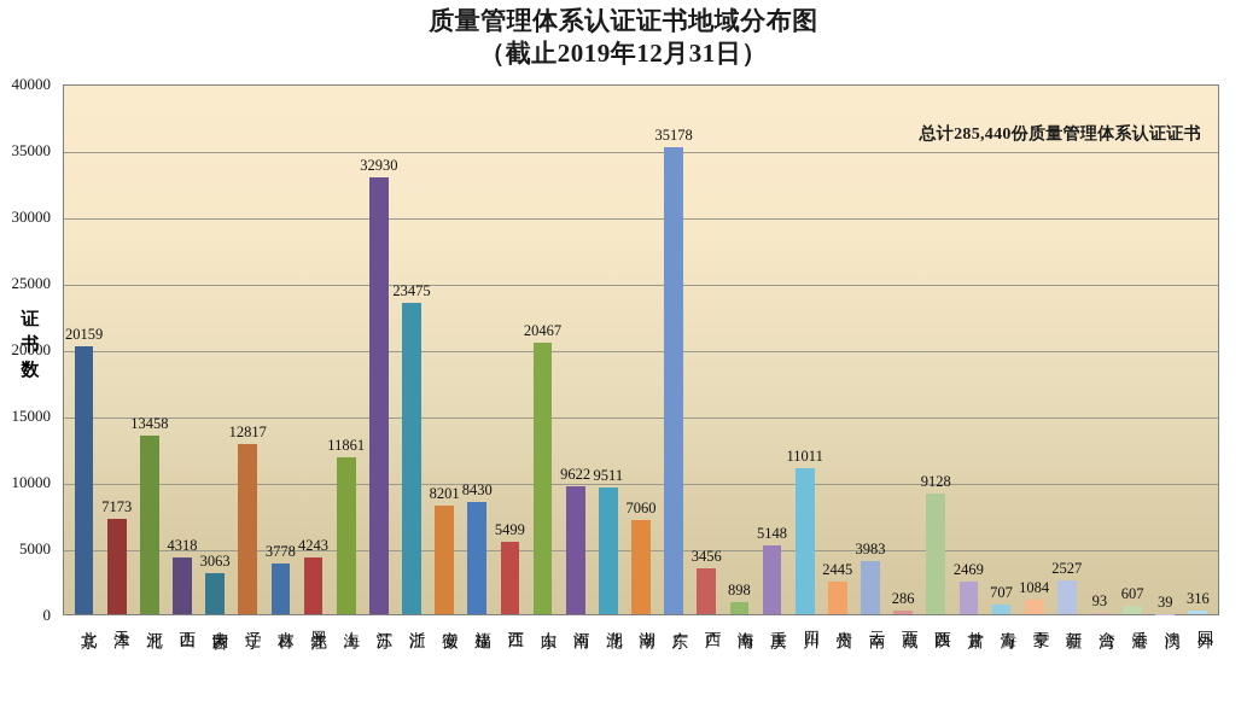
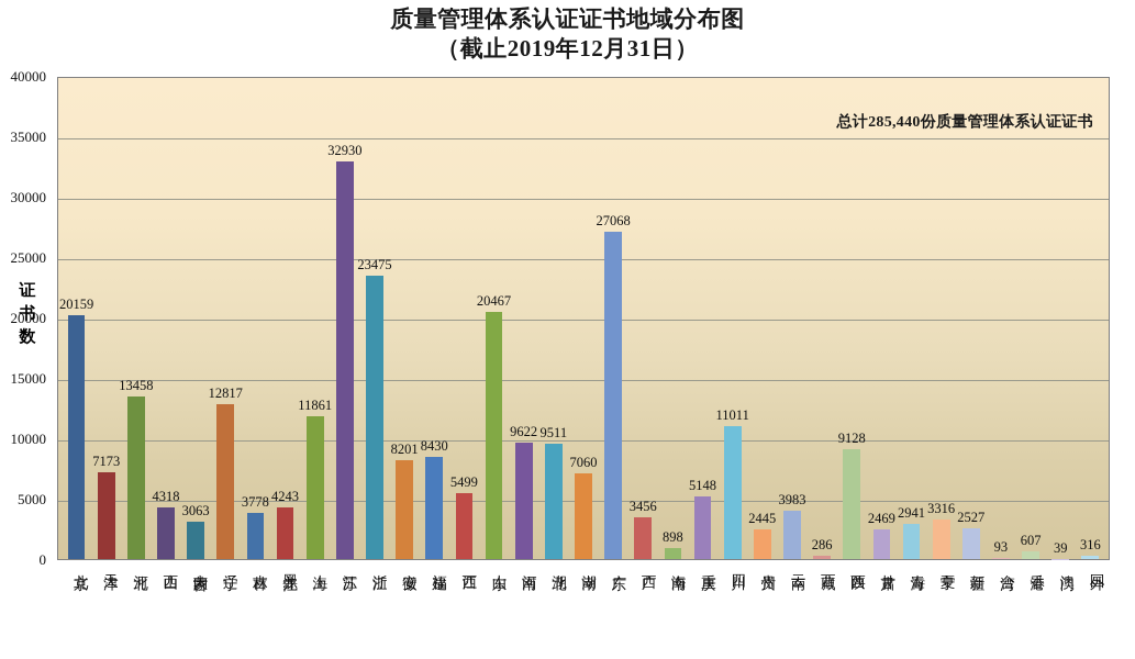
广东: 35178 -> 27068
青海: 707 -> 2941
宁夏: 1084 -> 3316
